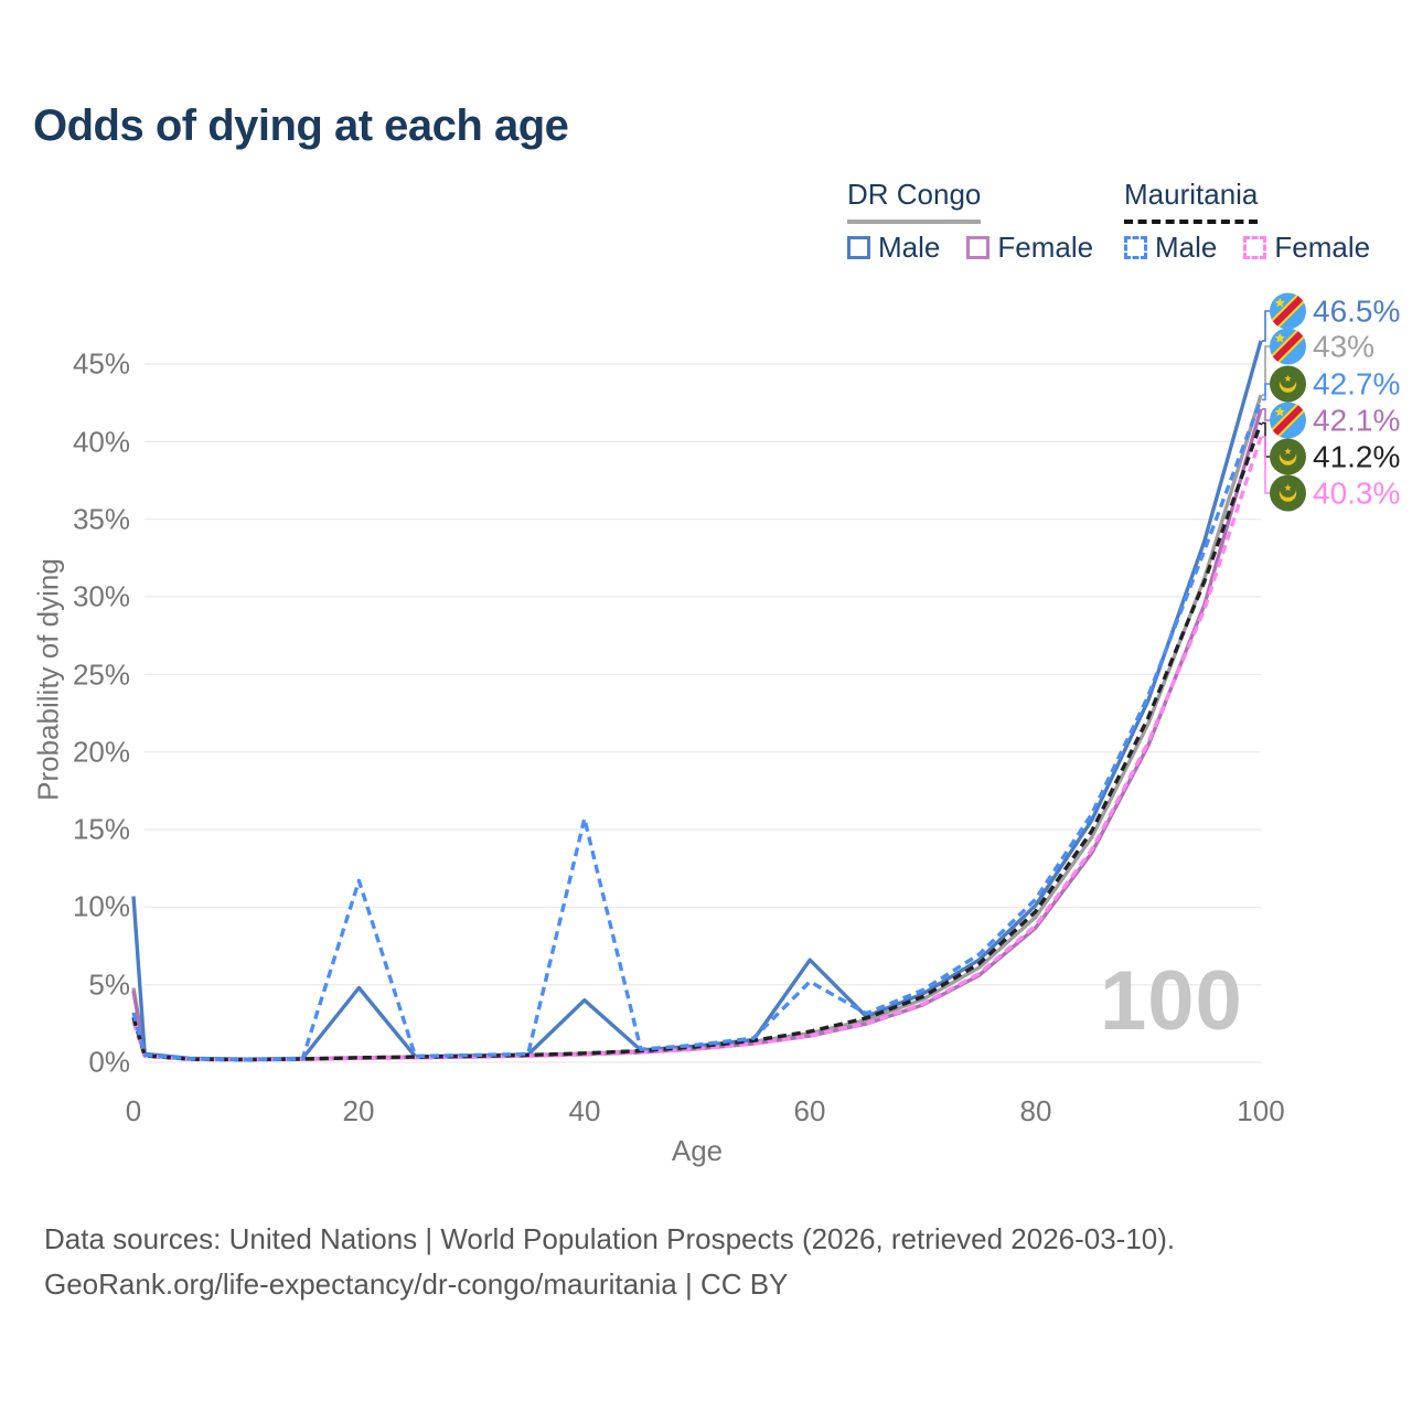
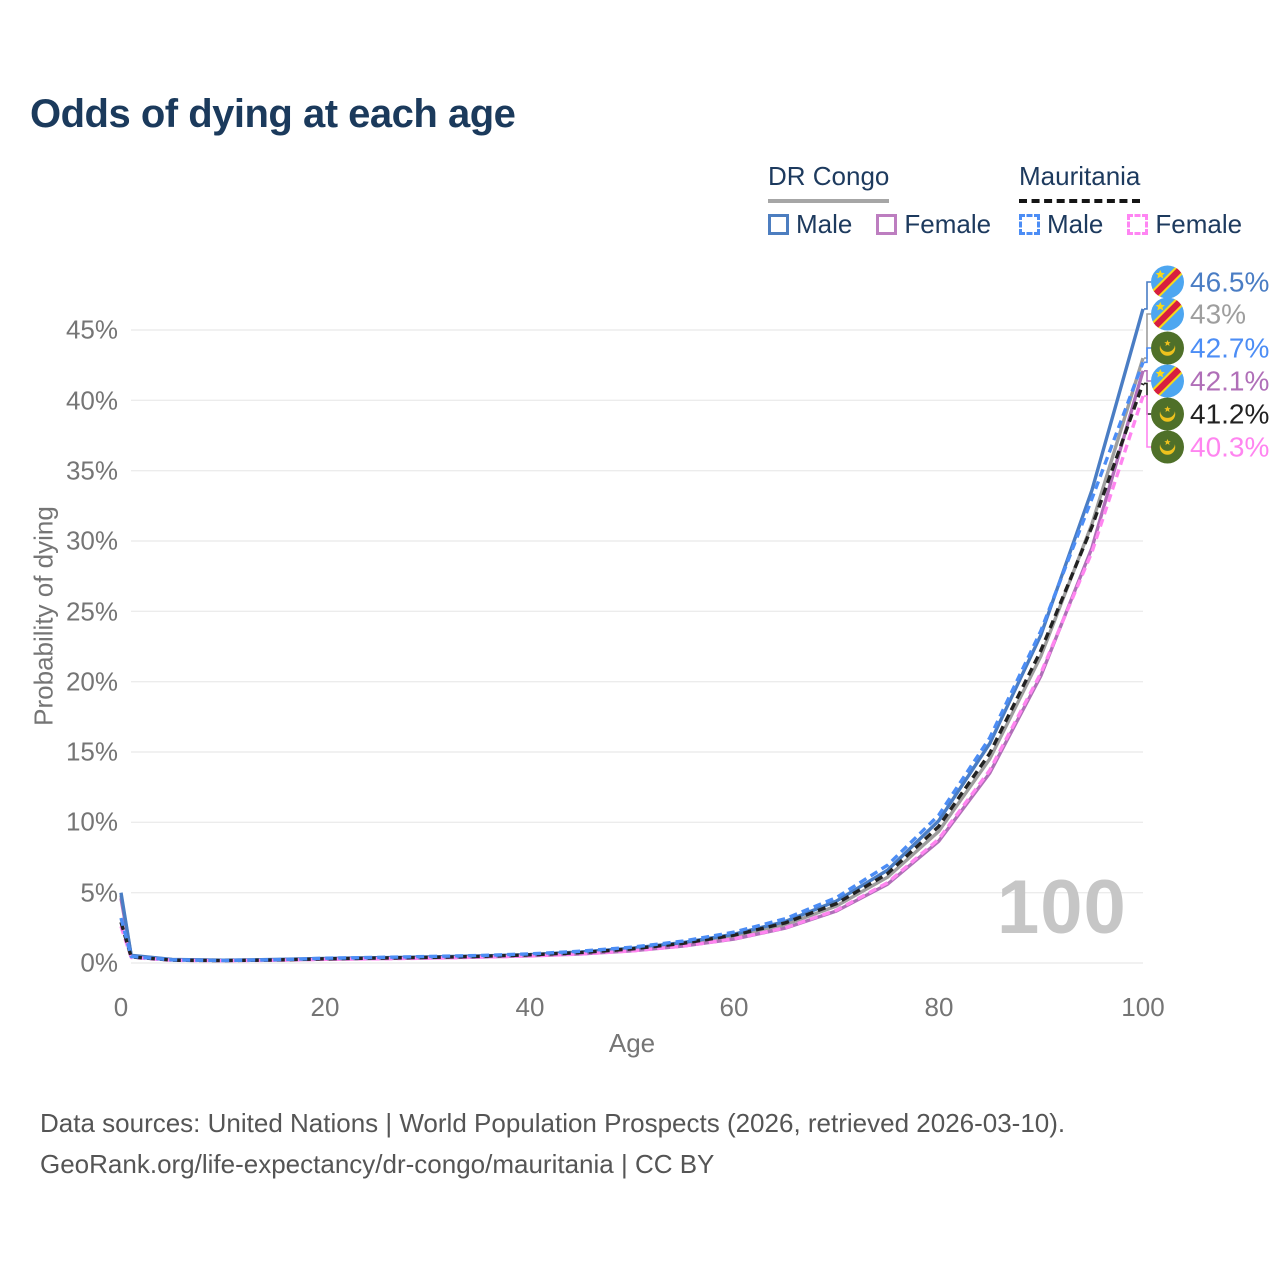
DR Congo Male/0: 10.7% -> 5.0%
DR Congo Male/20: 4.8% -> 0.3%
Mauritania Male/20: 11.7% -> 0.3%
DR Congo Male/40: 4.0% -> 0.6%
Mauritania Male/40: 15.7% -> 0.7%
DR Congo Male/60: 6.6% -> 2.0%
Mauritania Male/60: 5.2% -> 2.2%
